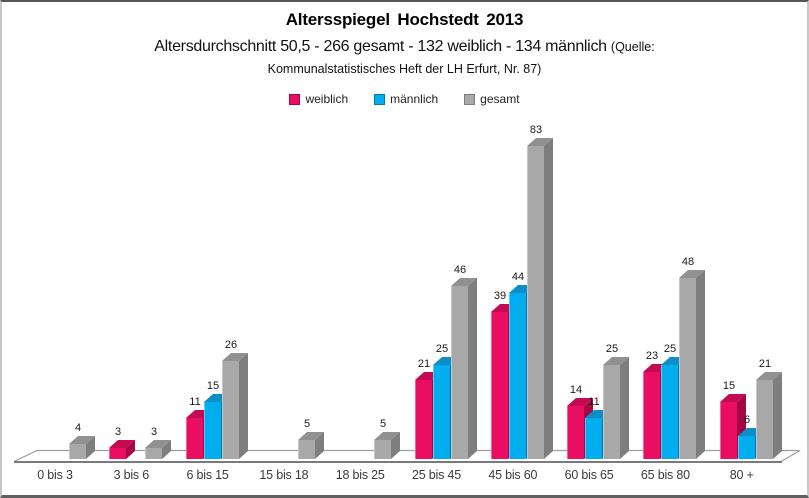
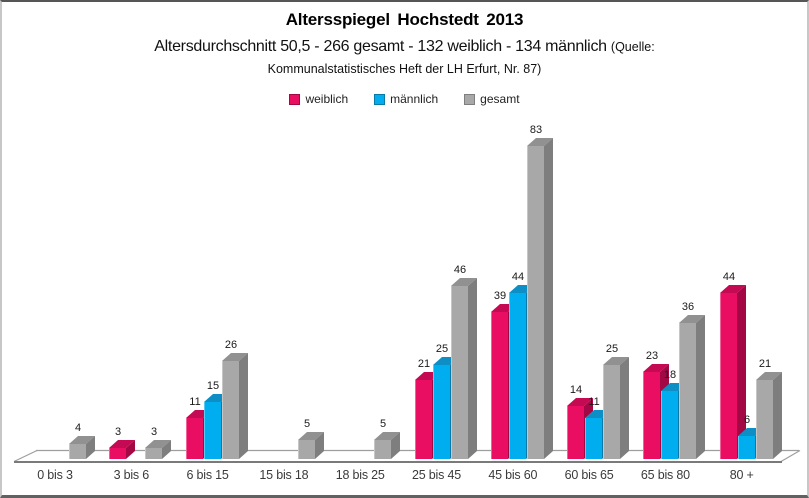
männlich/65 bis 80: 25 -> 18
gesamt/65 bis 80: 48 -> 36
weiblich/80 +: 15 -> 44
